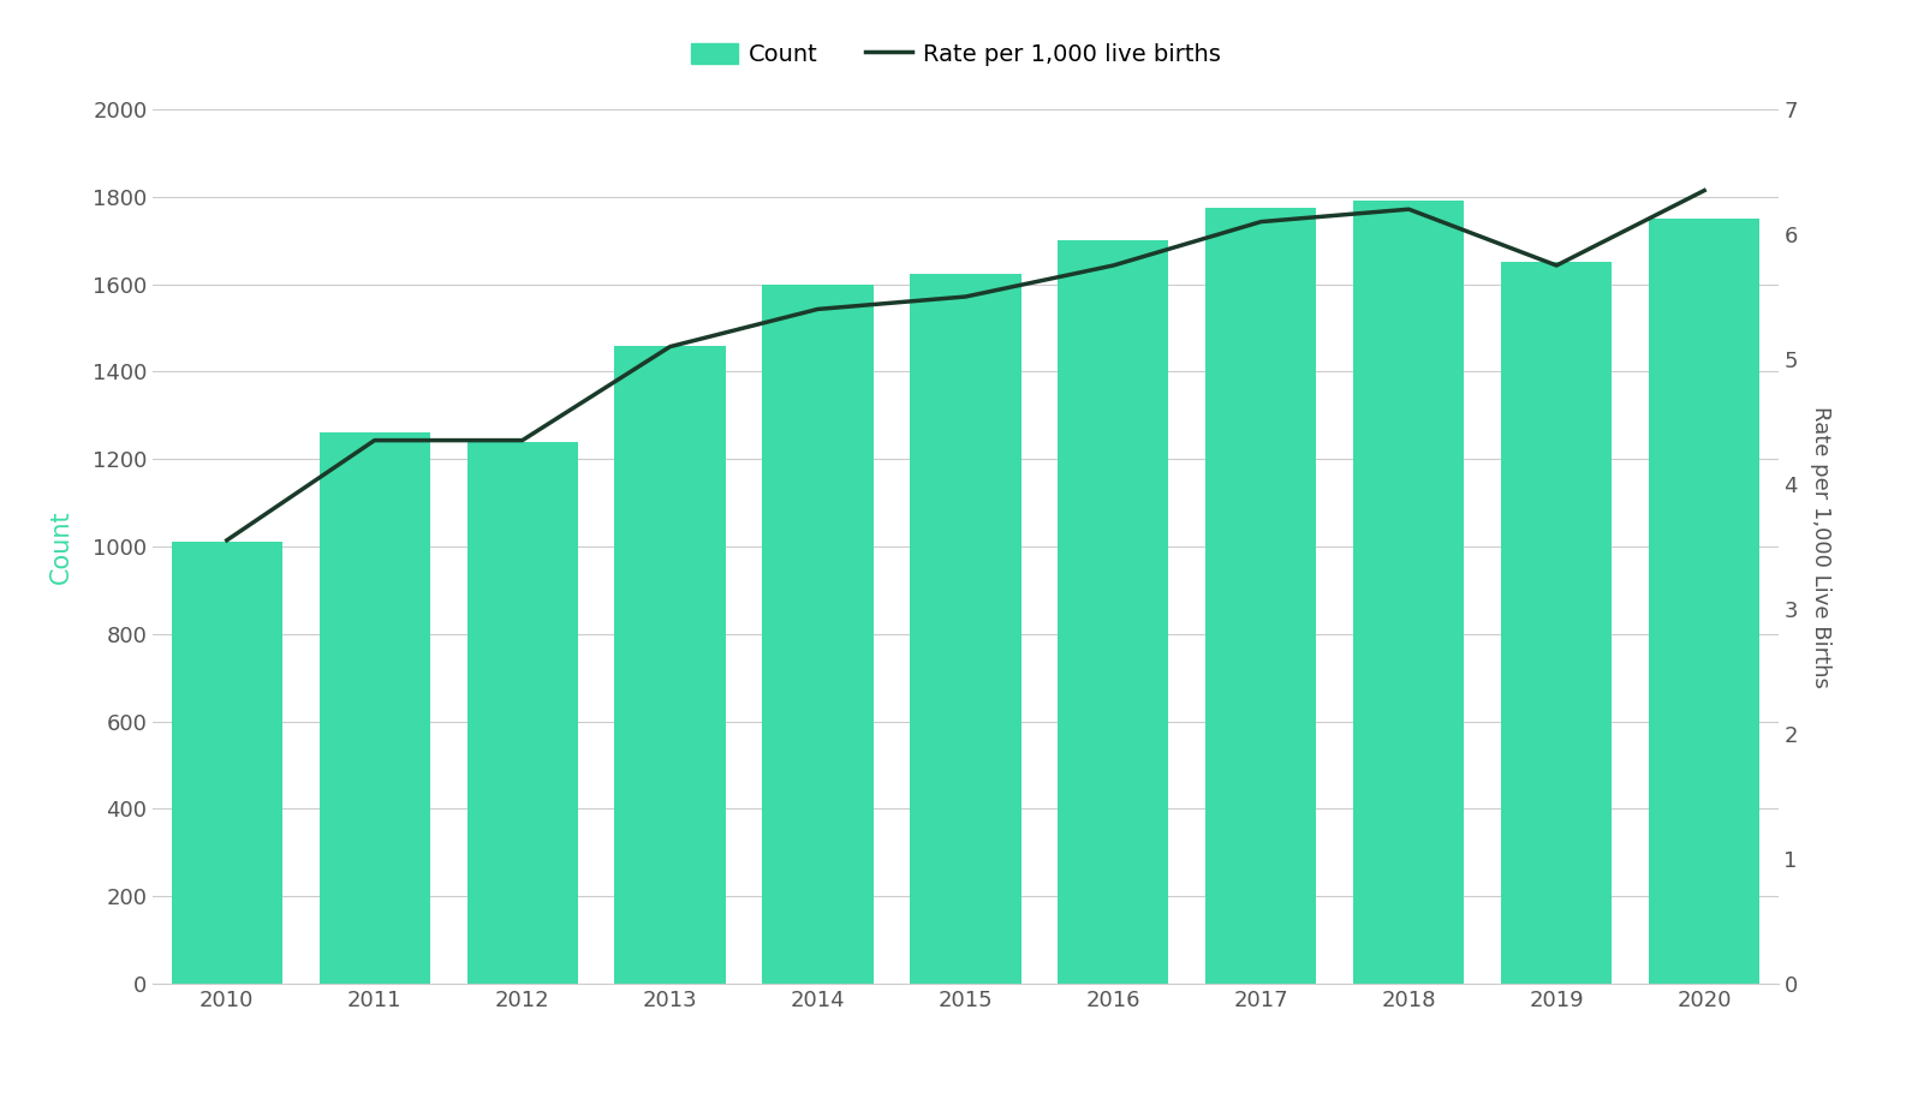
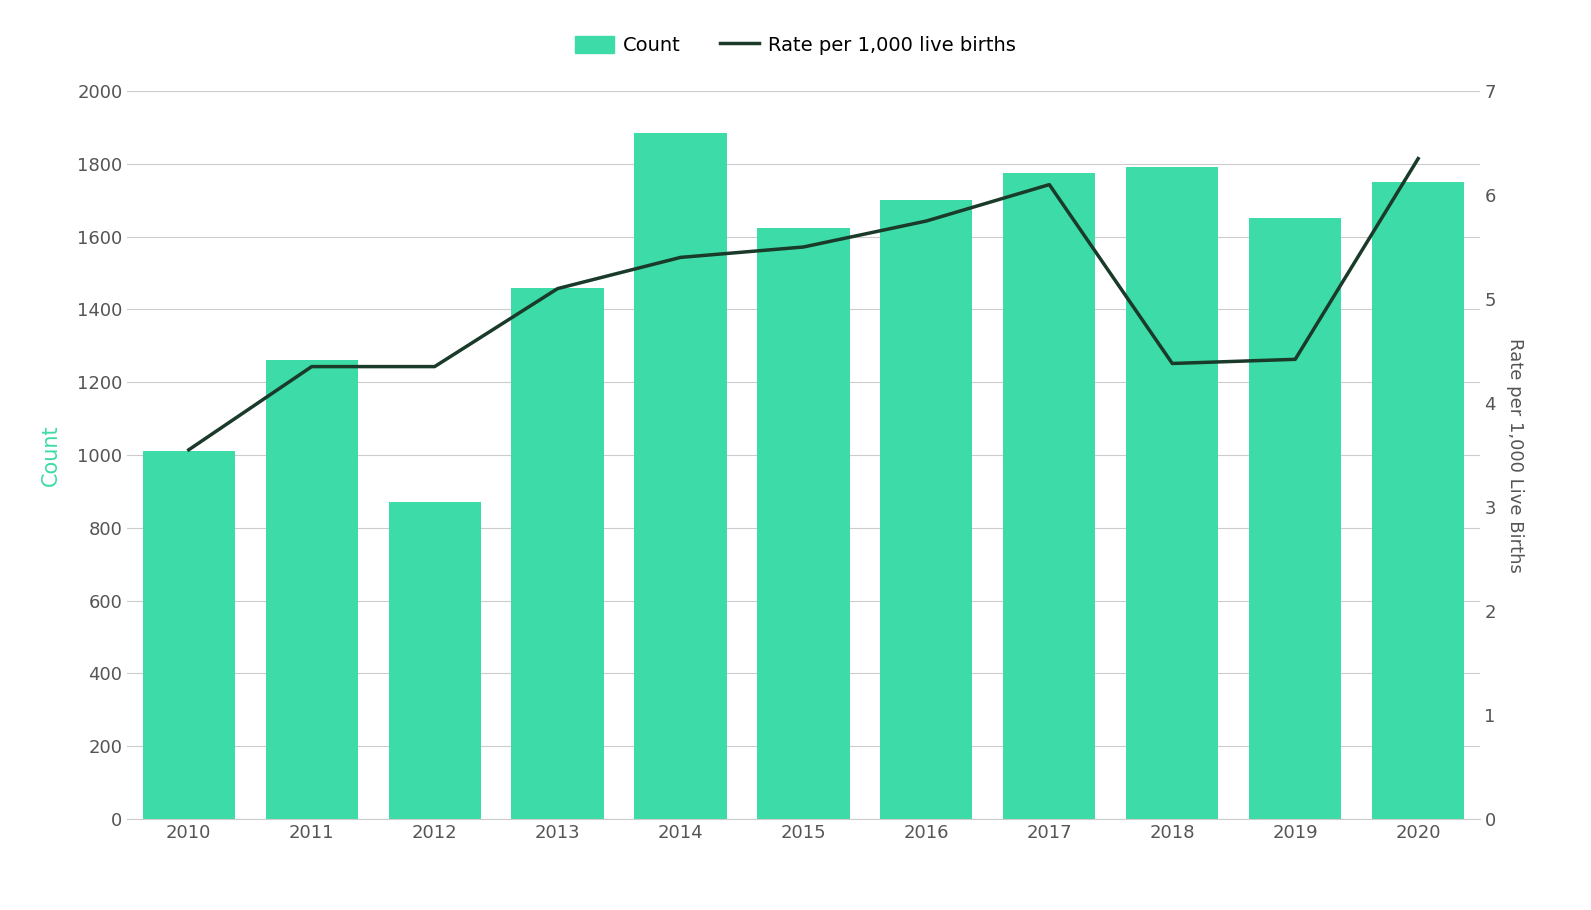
Count/2012: 1240 -> 870
Count/2014: 1600 -> 1885
Rate per 1,000 live births/2018: 6.20 -> 4.38
Rate per 1,000 live births/2019: 5.75 -> 4.42
